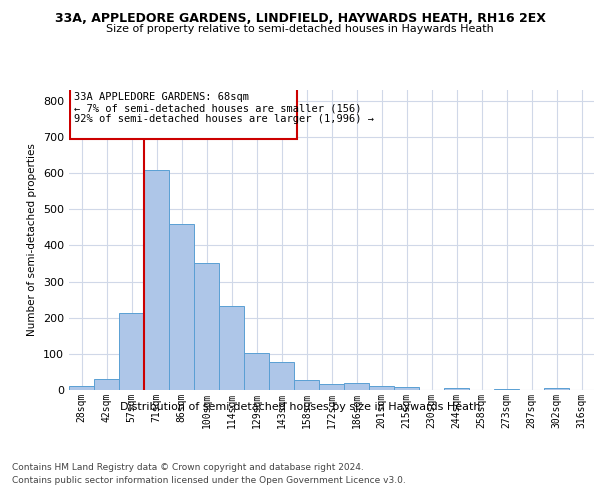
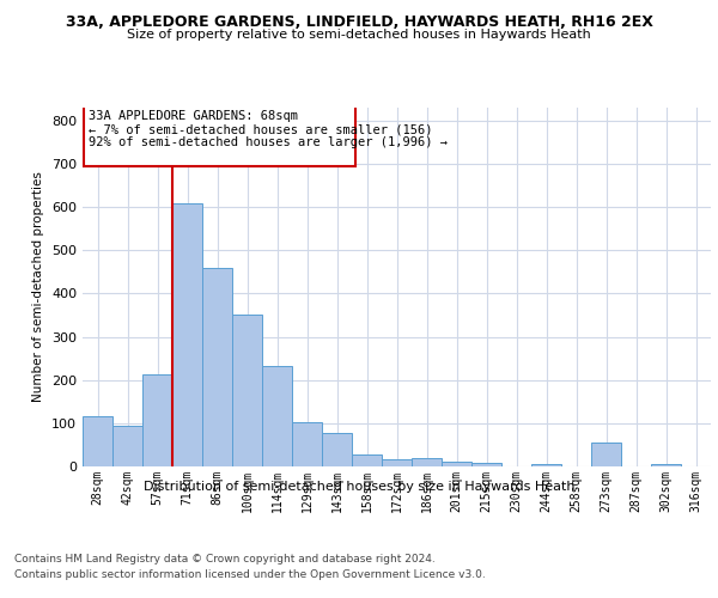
28sqm: 12 -> 115
42sqm: 31 -> 95
273sqm: 4 -> 55
